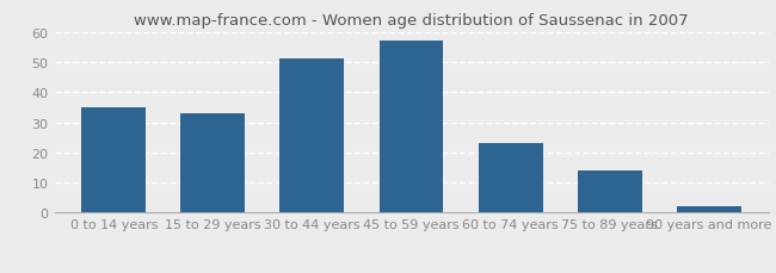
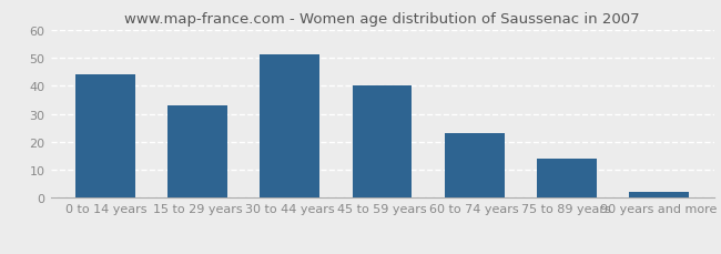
0 to 14 years: 35 -> 44
45 to 59 years: 57 -> 40
